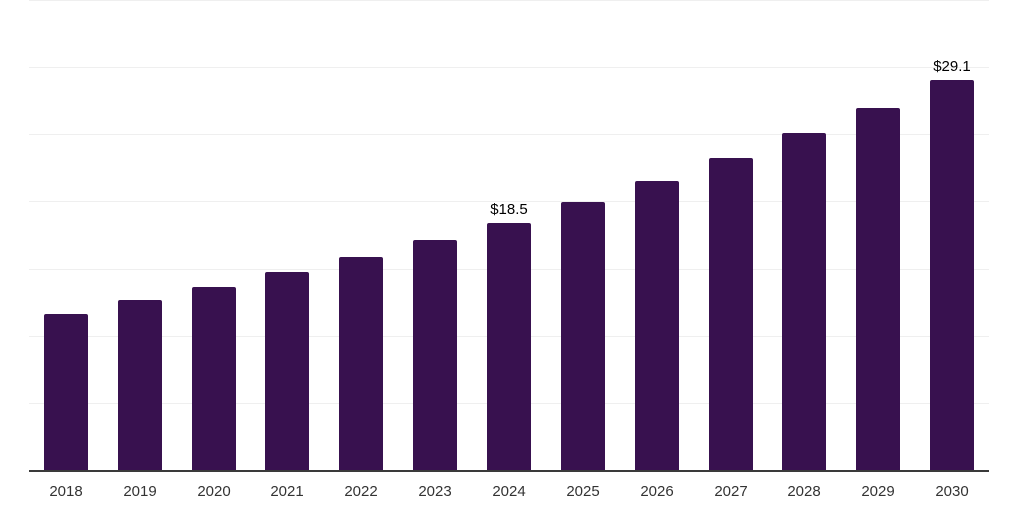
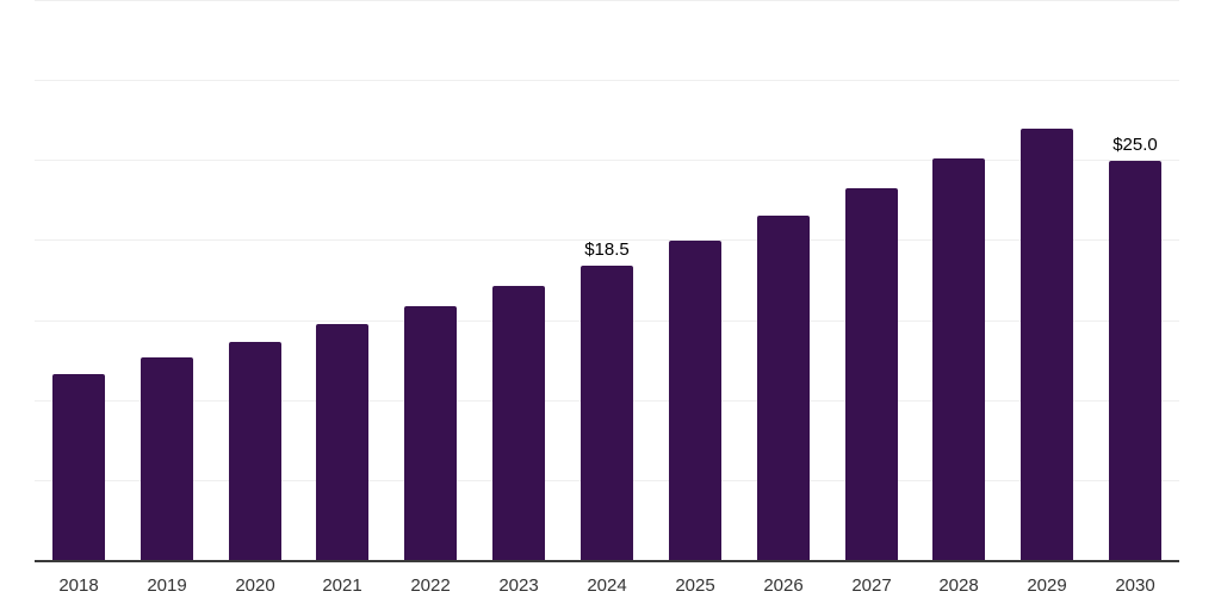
2030: $29.1 -> $25.0
